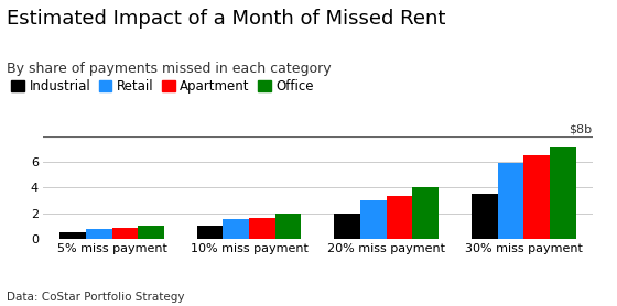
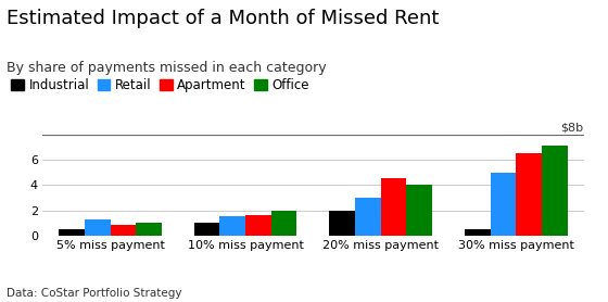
Retail/5% miss payment: 0.8 -> 1.3
Apartment/20% miss payment: 3.3 -> 4.5
Industrial/30% miss payment: 3.5 -> 0.5
Retail/30% miss payment: 5.9 -> 5.0
